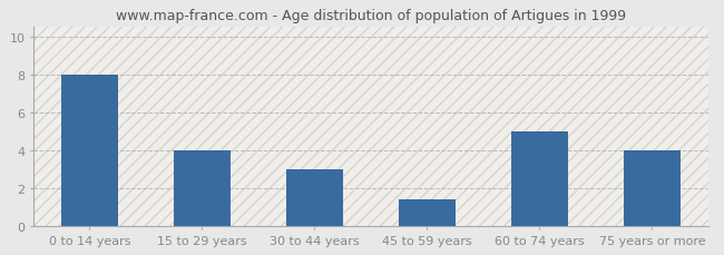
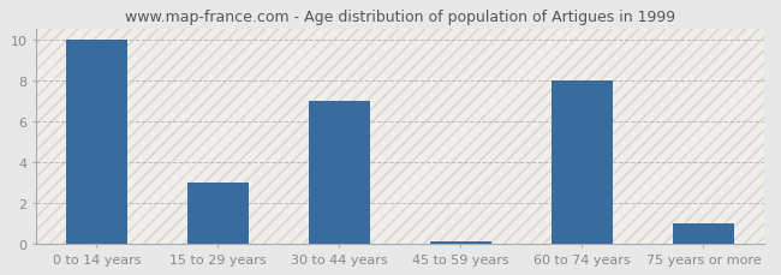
0 to 14 years: 8.0 -> 10.0
15 to 29 years: 4.0 -> 3.0
30 to 44 years: 3.0 -> 7.0
45 to 59 years: 1.4 -> 0.1
60 to 74 years: 5.0 -> 8.0
75 years or more: 4.0 -> 1.0
